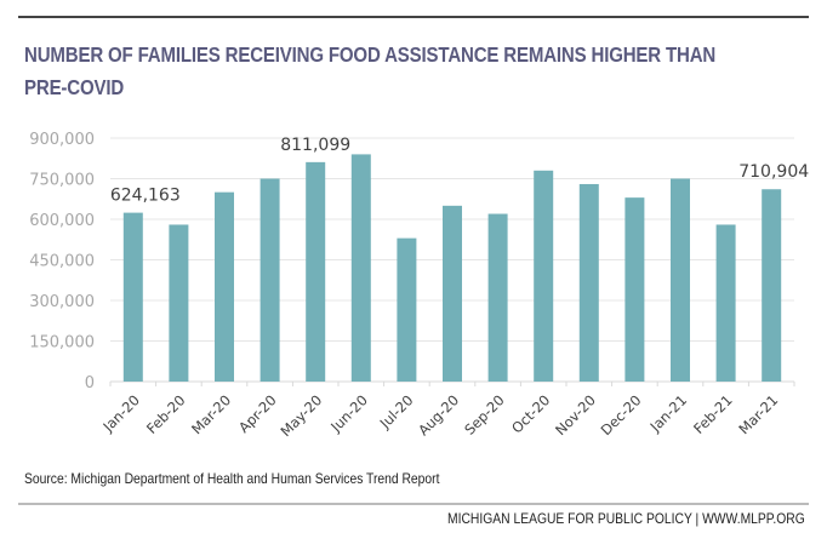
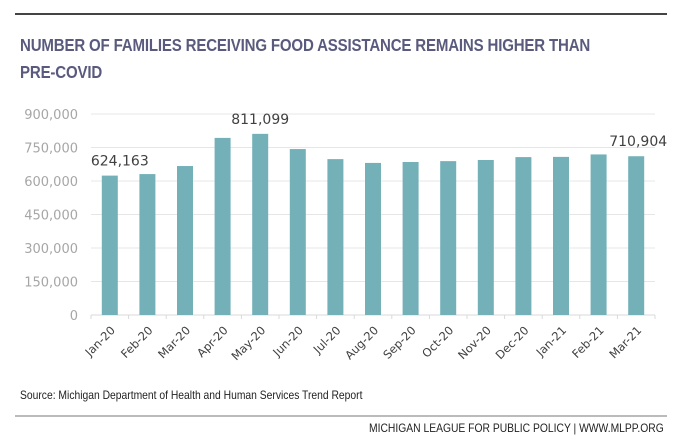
Feb-20: 580000 -> 630000
Mar-20: 700000 -> 670000
Apr-20: 750000 -> 790000
Jun-20: 840000 -> 740000
Jul-20: 530000 -> 700000
Aug-20: 650000 -> 680000
Sep-20: 620000 -> 680000
Oct-20: 780000 -> 690000
Nov-20: 730000 -> 690000
Dec-20: 680000 -> 710000
Jan-21: 750000 -> 710000
Feb-21: 580000 -> 720000
